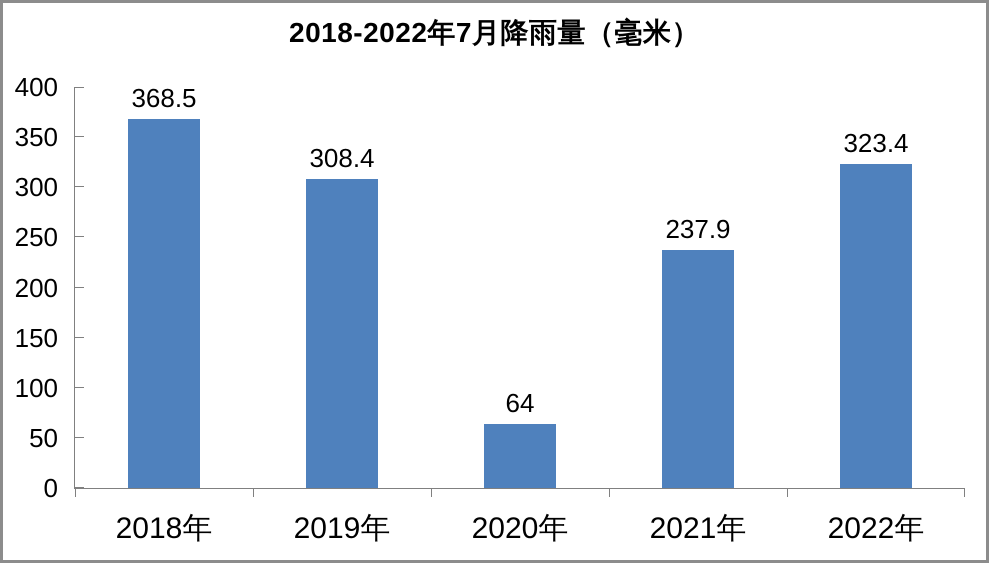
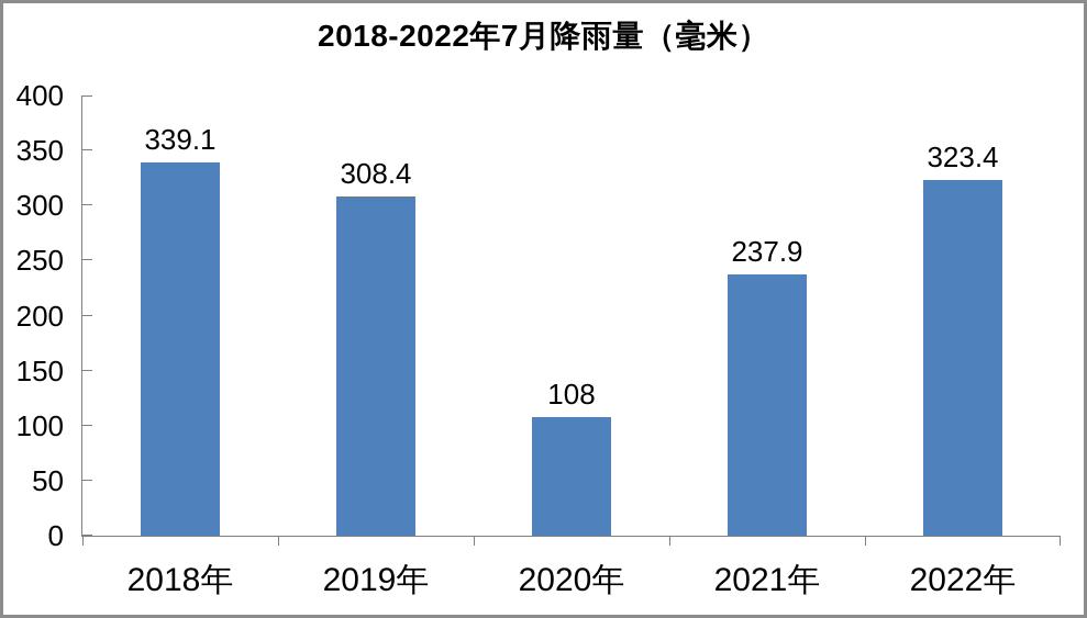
2018年: 368.5 -> 339.1
2020年: 64 -> 108
